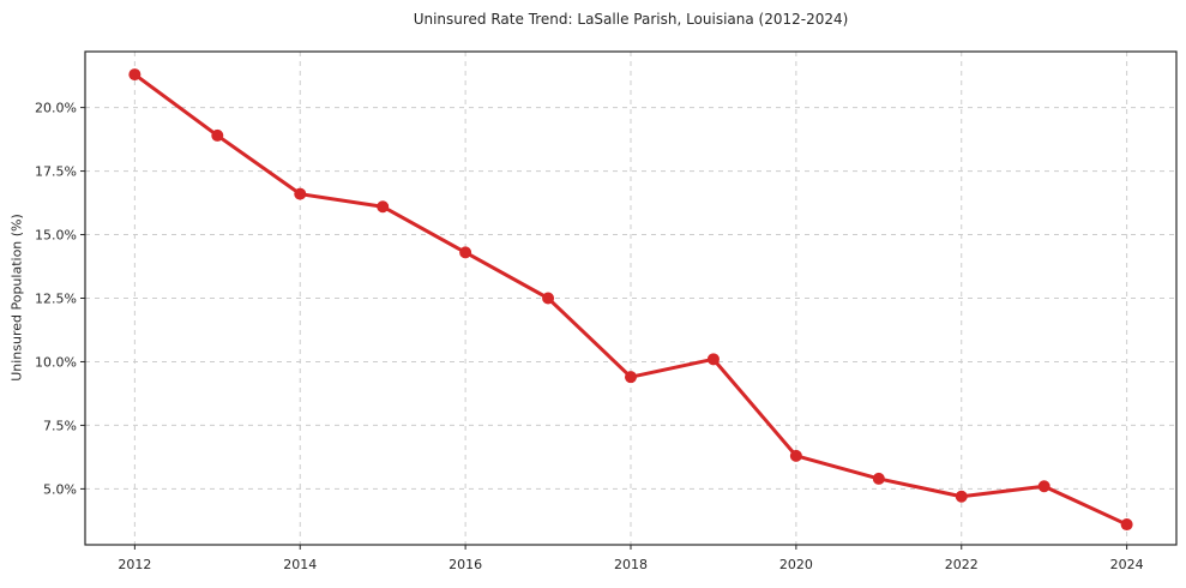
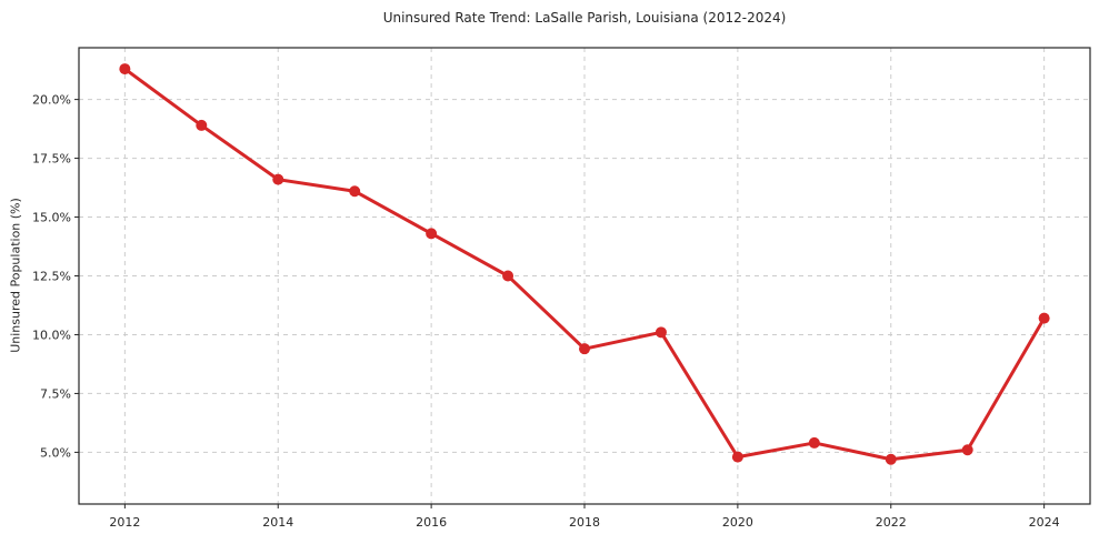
2020: 6.3% -> 4.8%
2024: 3.6% -> 10.7%
